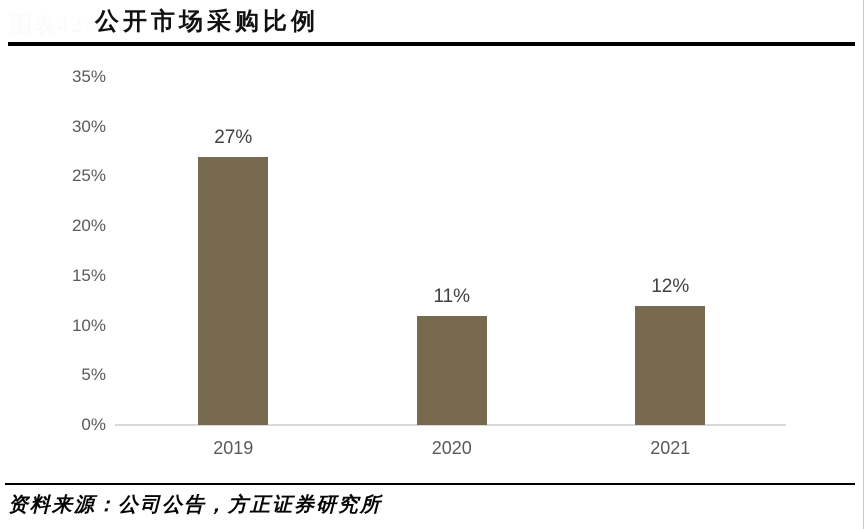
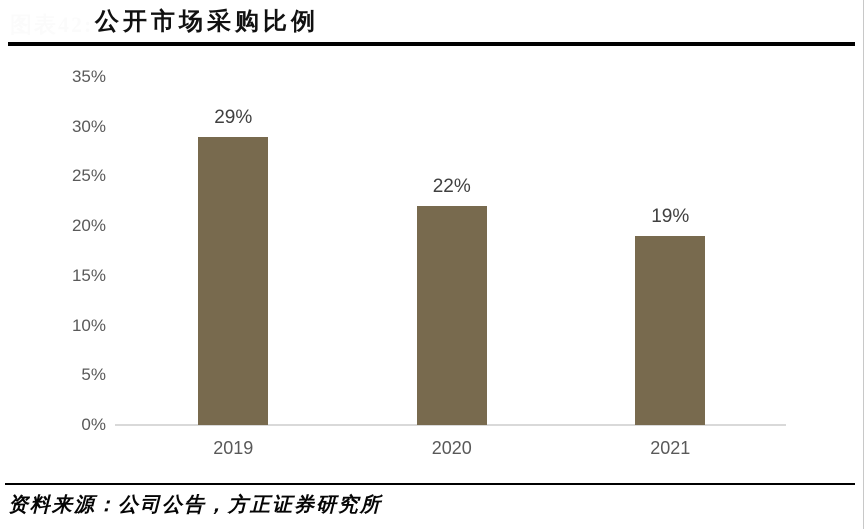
2019: 27% -> 29%
2020: 11% -> 22%
2021: 12% -> 19%
